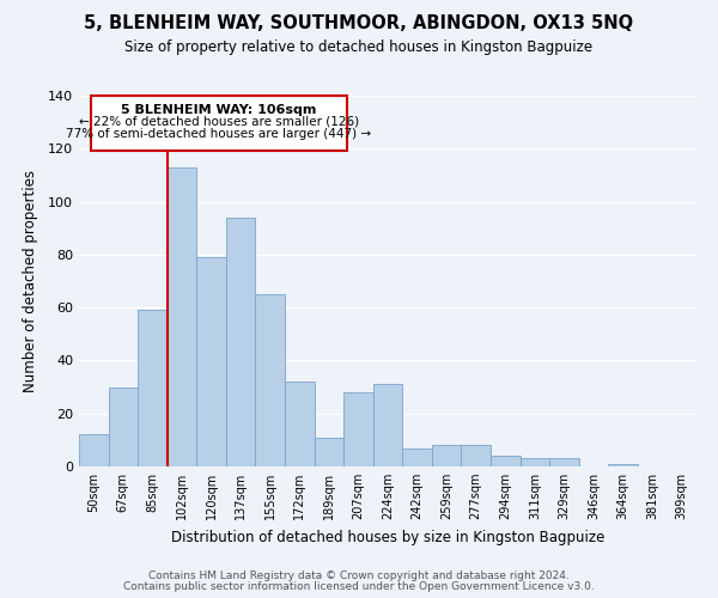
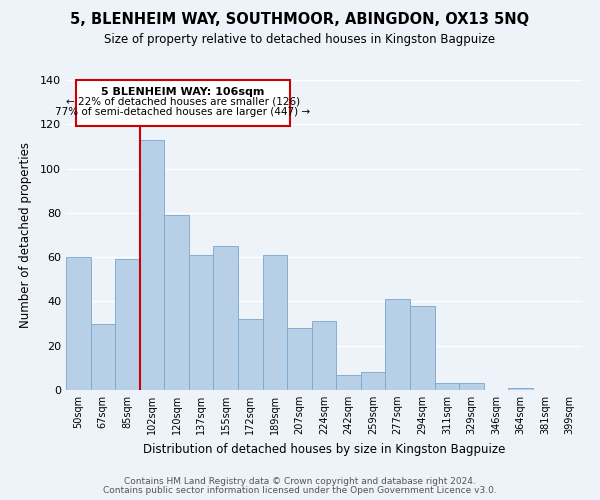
50sqm: 12 -> 60
137sqm: 94 -> 61
189sqm: 11 -> 61
277sqm: 8 -> 41
294sqm: 4 -> 38
